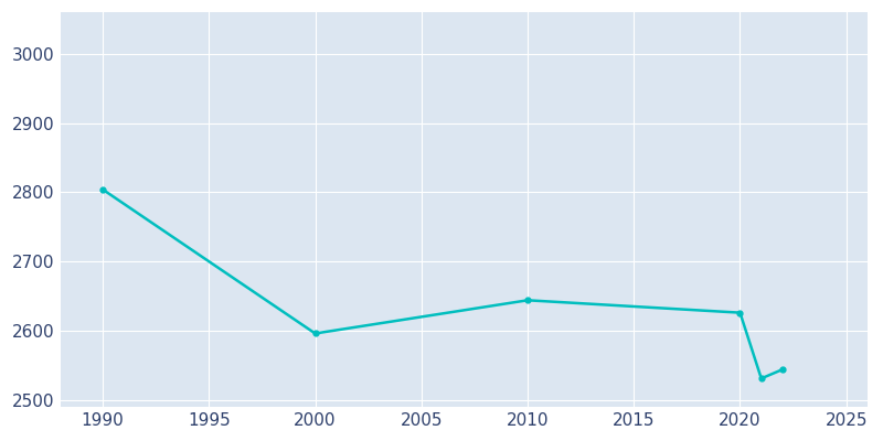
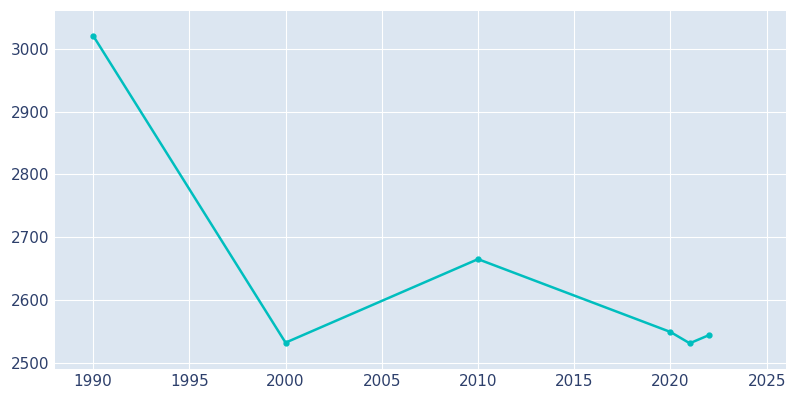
1990: 2804 -> 3021
2000: 2596 -> 2532
2010: 2644 -> 2665
2020: 2626 -> 2549
